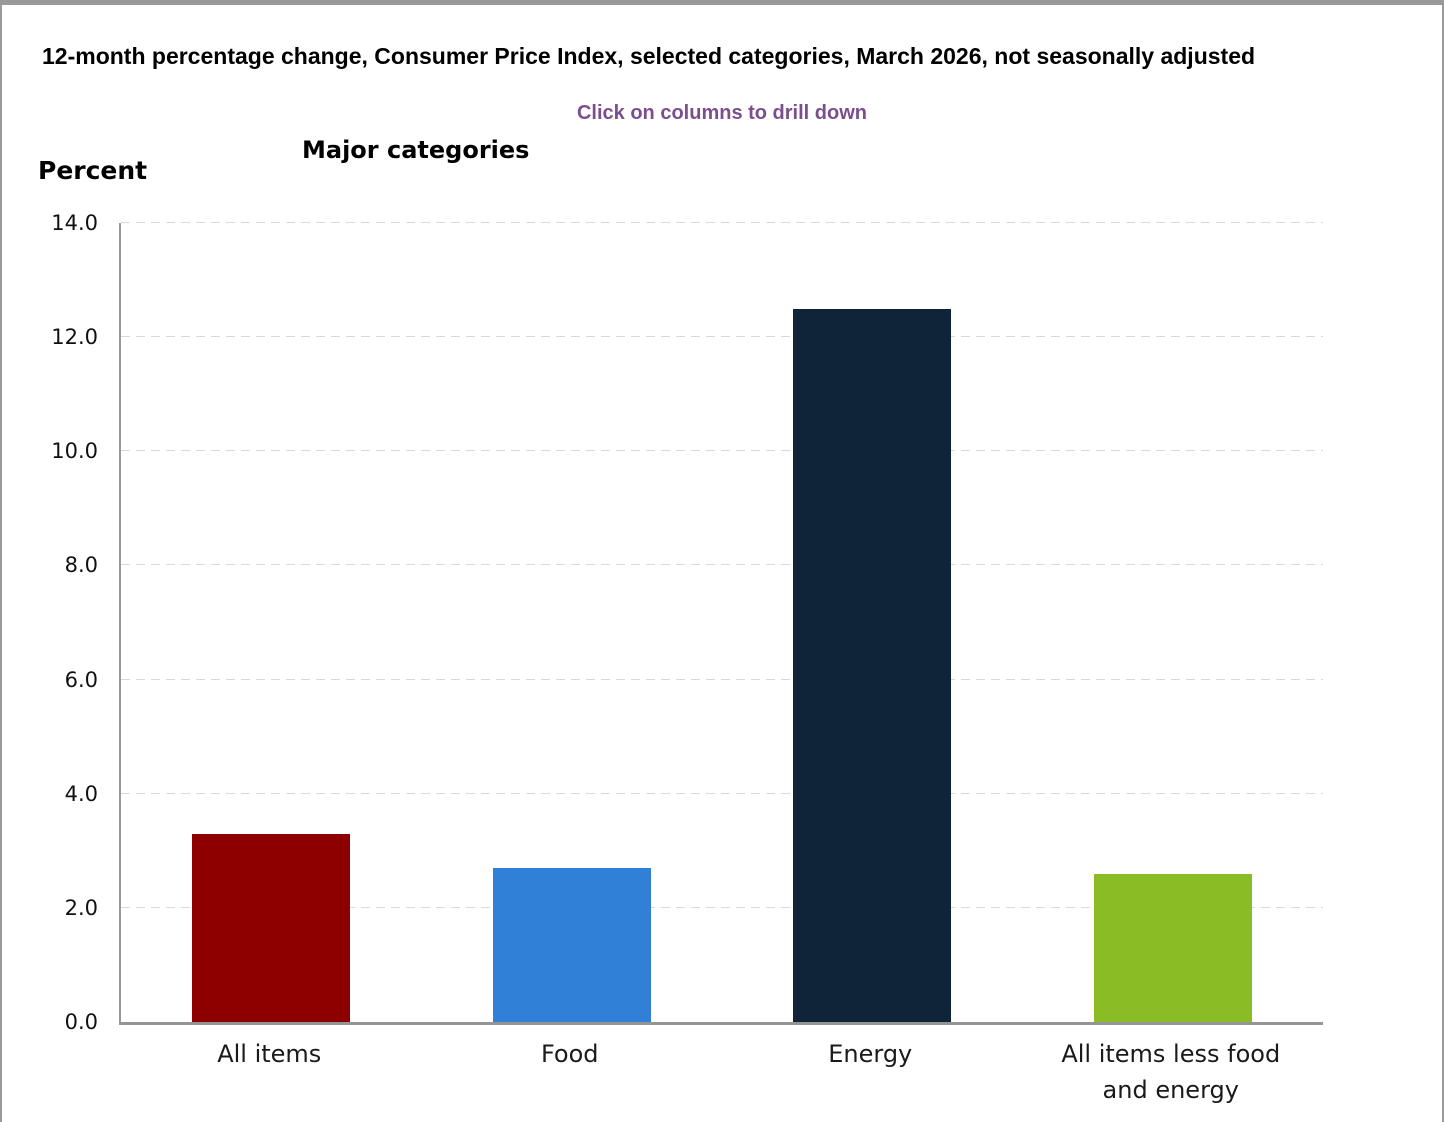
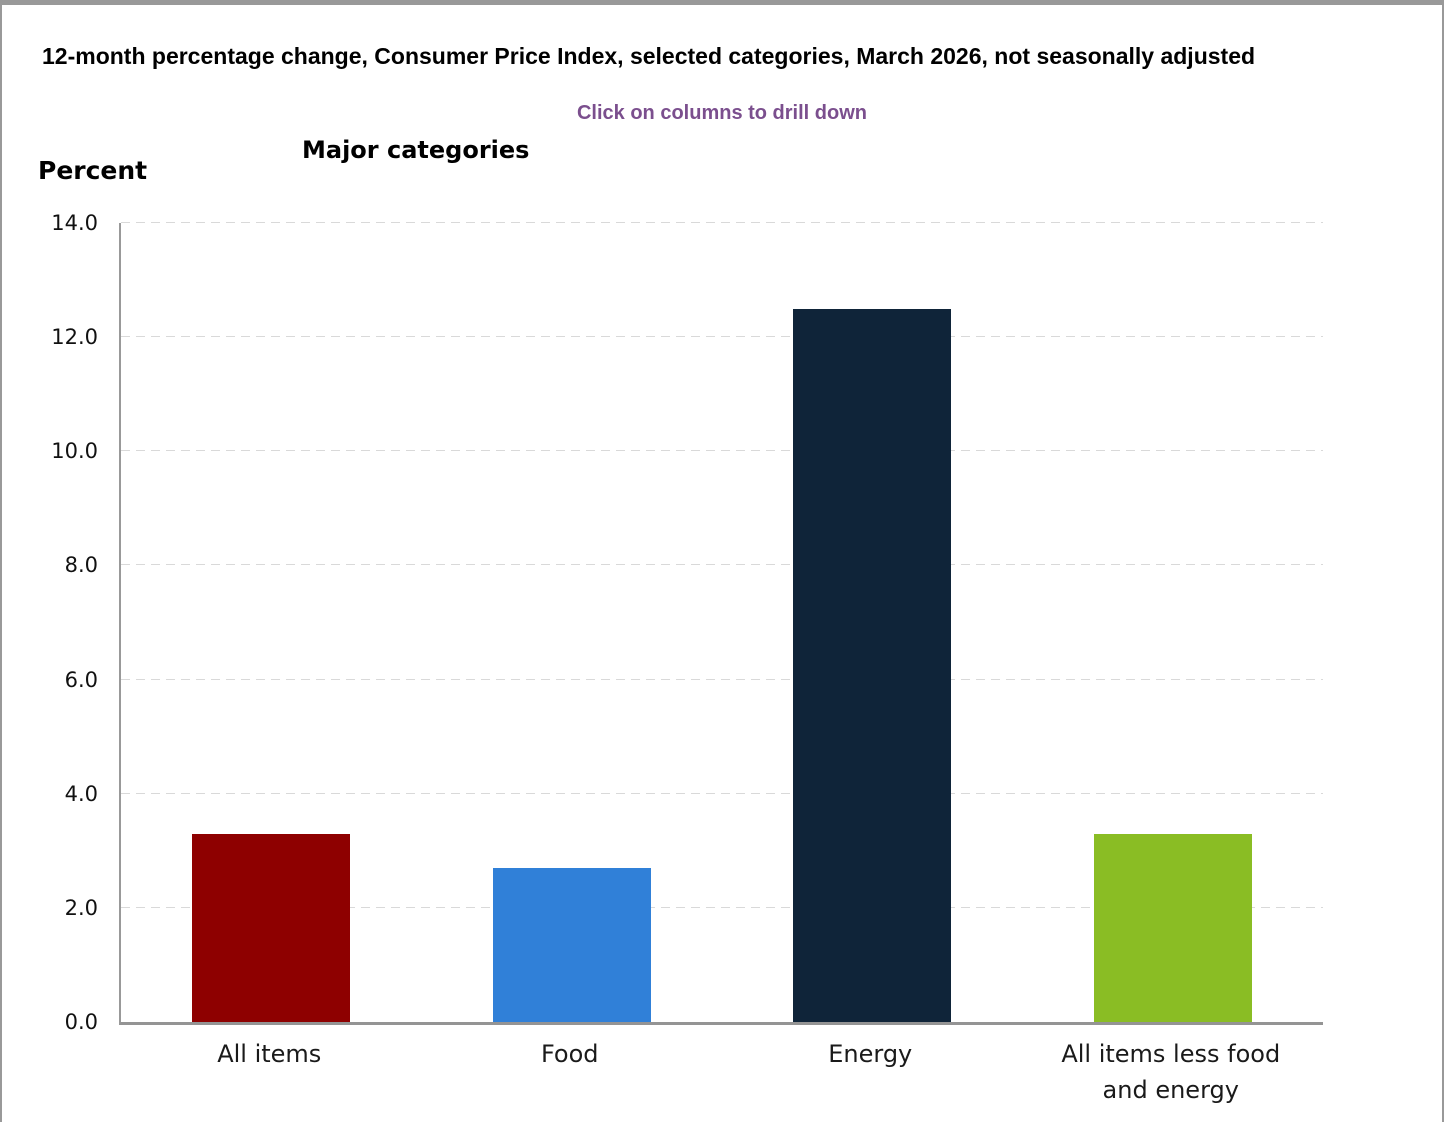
All items less food and energy: 2.6 -> 3.3
